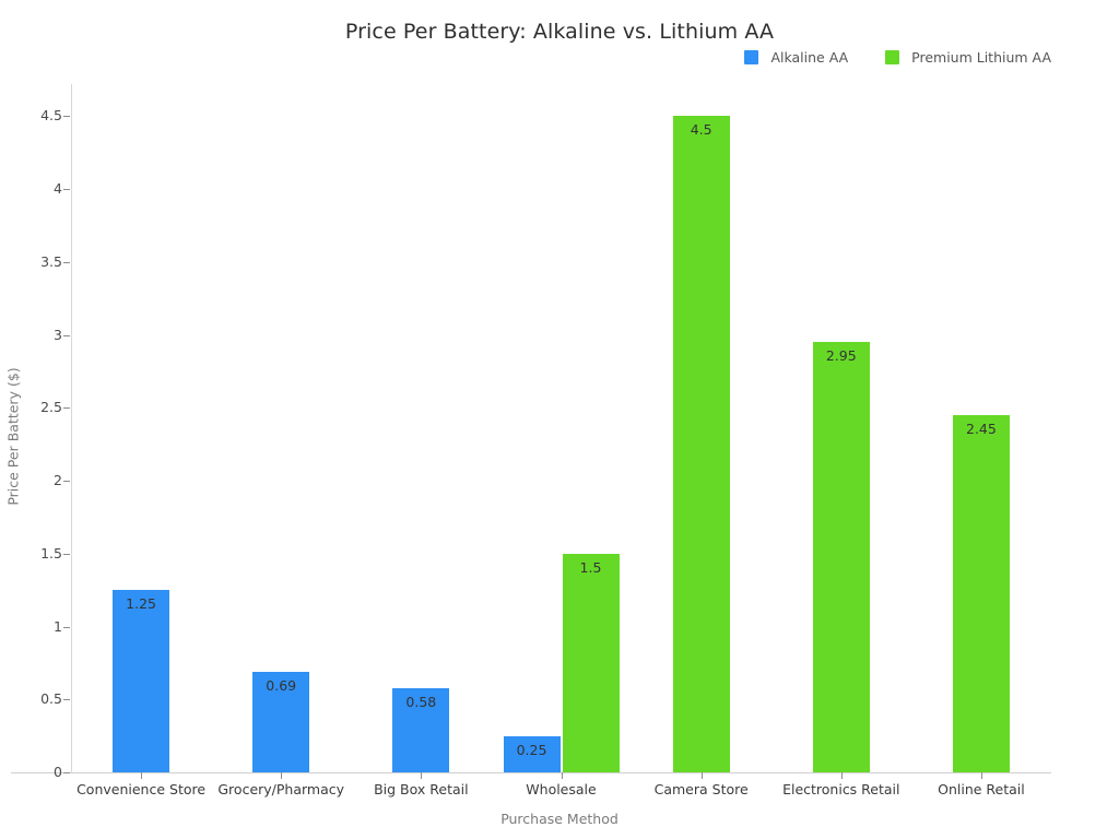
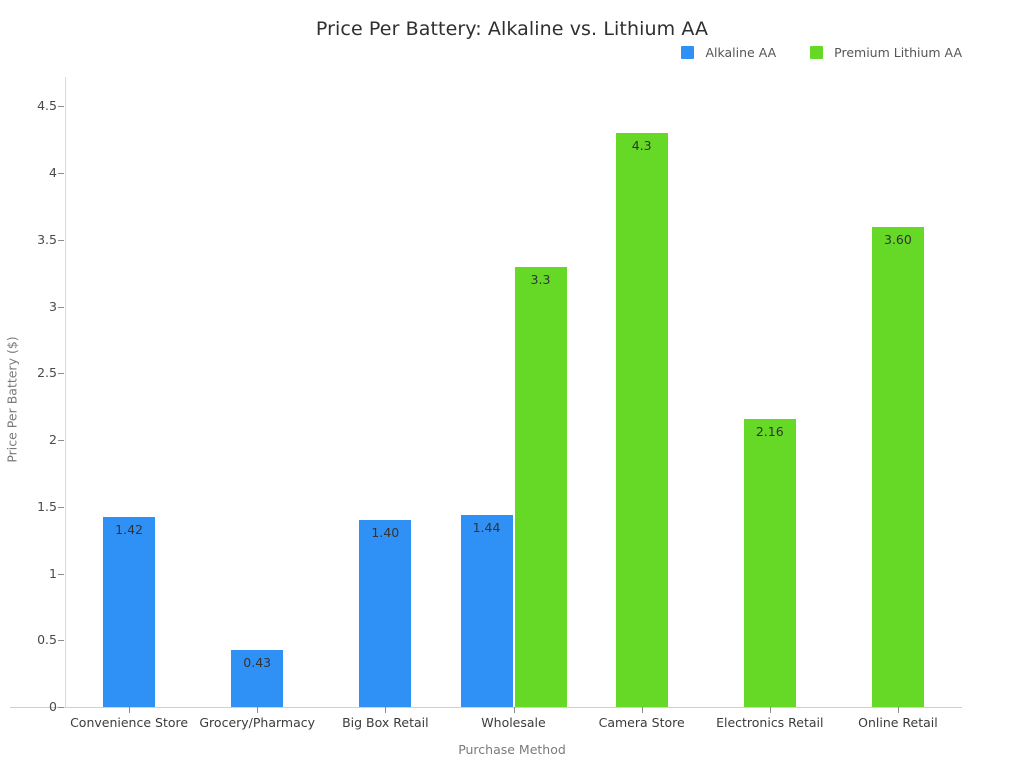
Alkaline AA/Convenience Store: 1.25 -> 1.42
Alkaline AA/Grocery/Pharmacy: 0.69 -> 0.43
Alkaline AA/Big Box Retail: 0.58 -> 1.40
Alkaline AA/Wholesale: 0.25 -> 1.44
Premium Lithium AA/Wholesale: 1.5 -> 3.3
Premium Lithium AA/Camera Store: 4.5 -> 4.3
Premium Lithium AA/Electronics Retail: 2.95 -> 2.16
Premium Lithium AA/Online Retail: 2.45 -> 3.60
